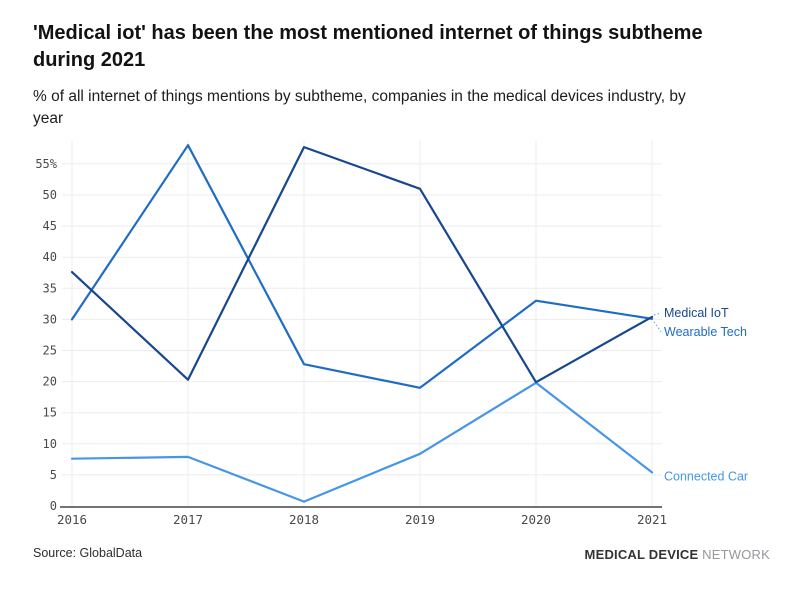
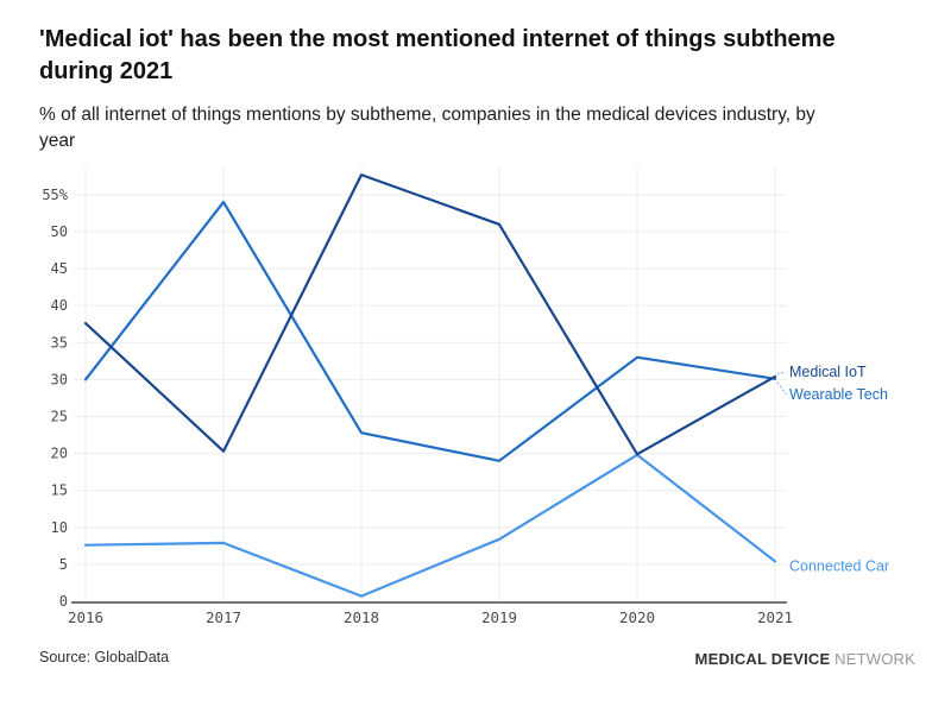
Wearable Tech/2017: 58% -> 54%
